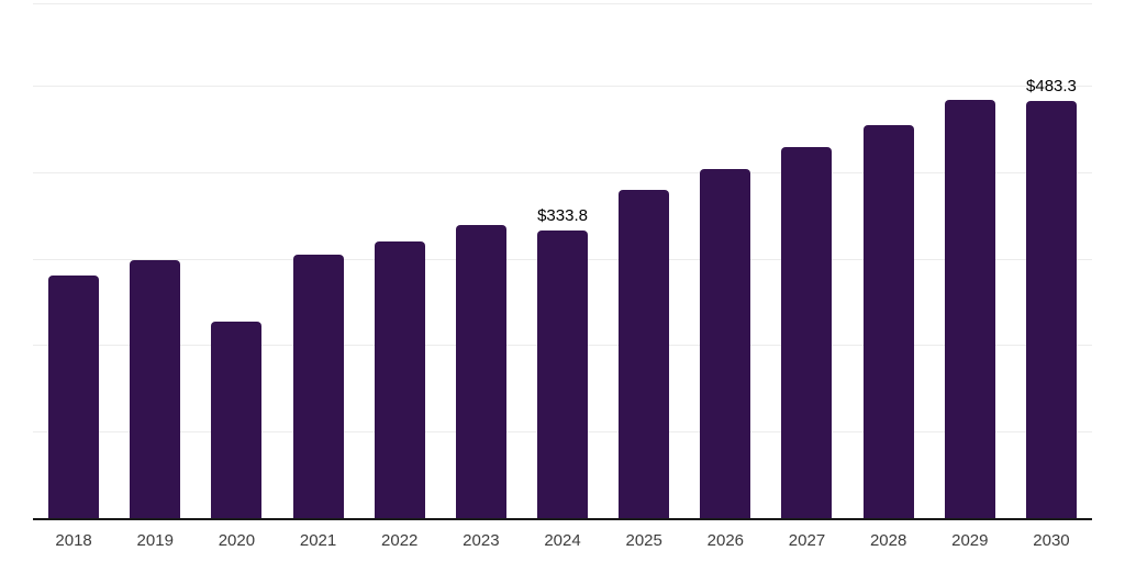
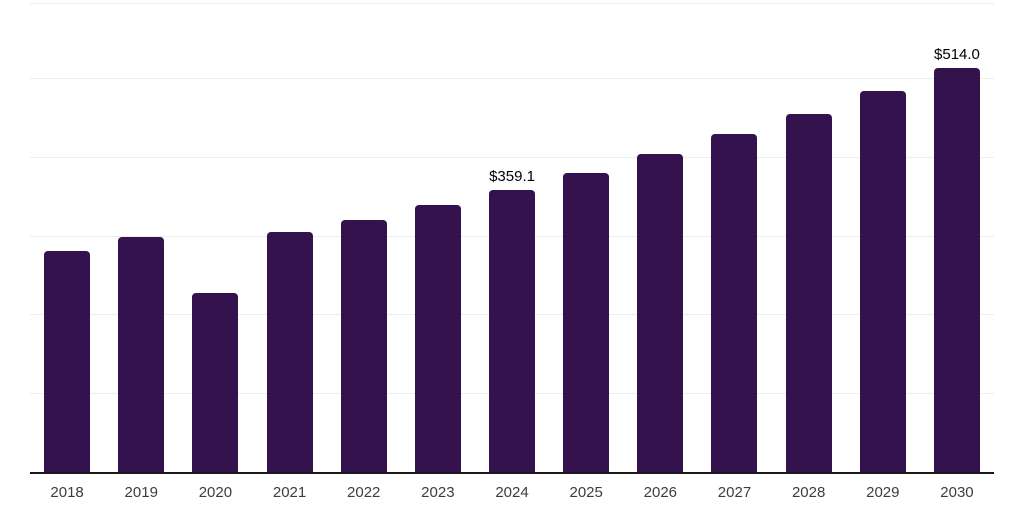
2024: $333.8 -> $359.1
2030: $483.3 -> $514.0
